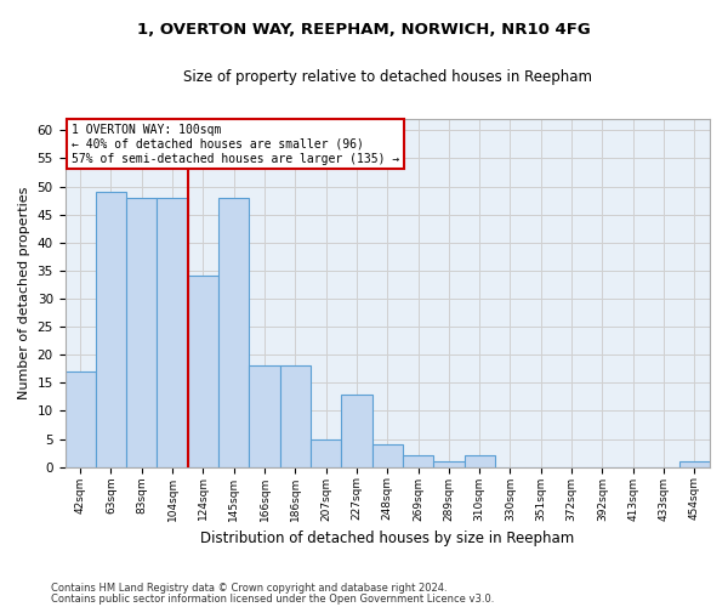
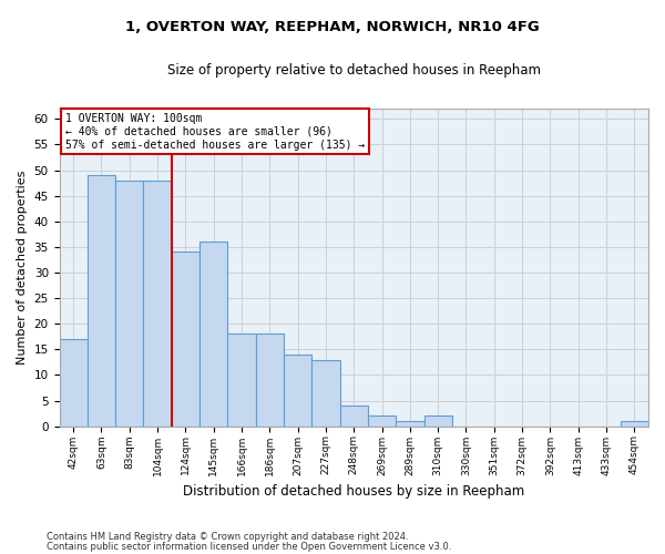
145sqm: 48 -> 36
207sqm: 5 -> 14
